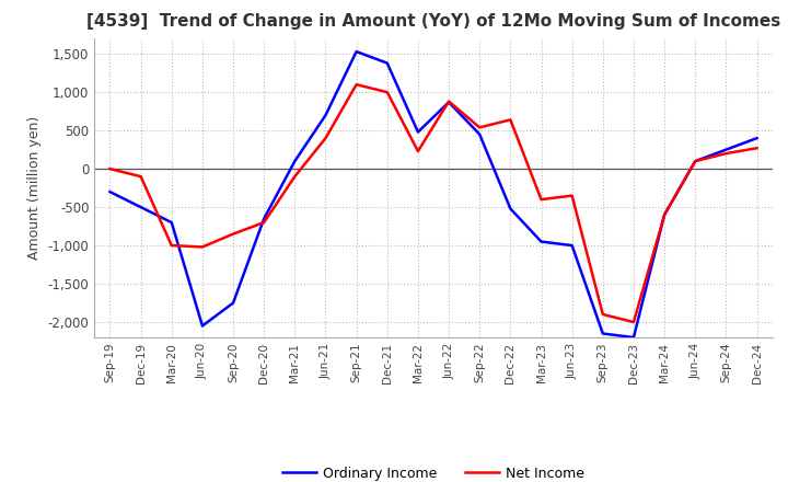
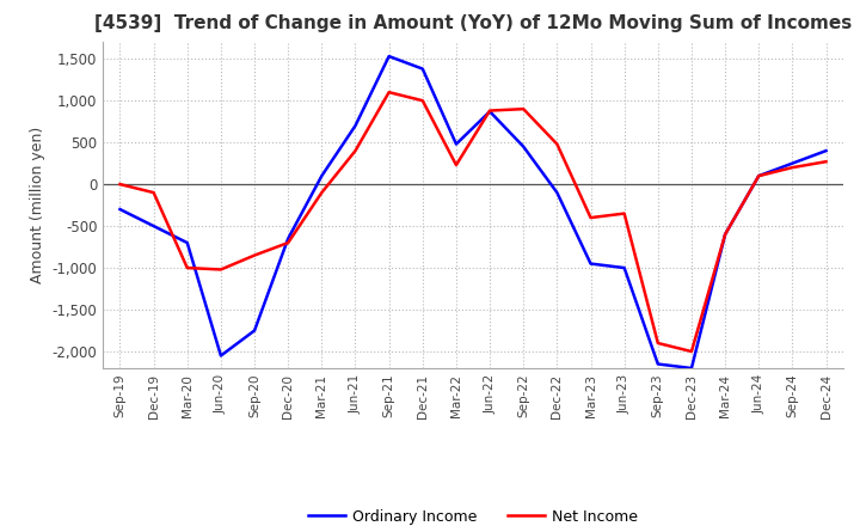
Net Income/Sep-22: 540 -> 900
Ordinary Income/Dec-22: -520 -> -100
Net Income/Dec-22: 640 -> 480
